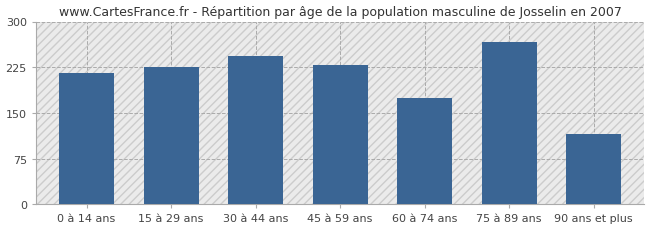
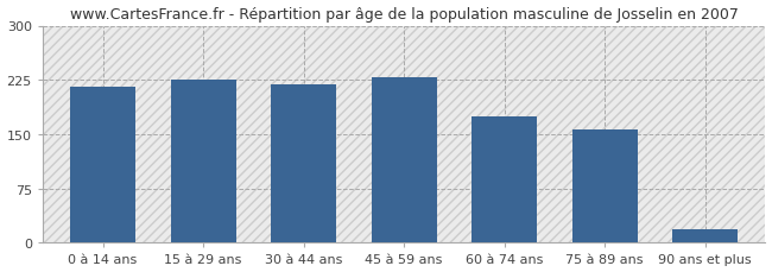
30 à 44 ans: 244 -> 218
75 à 89 ans: 266 -> 157
90 ans et plus: 116 -> 18
